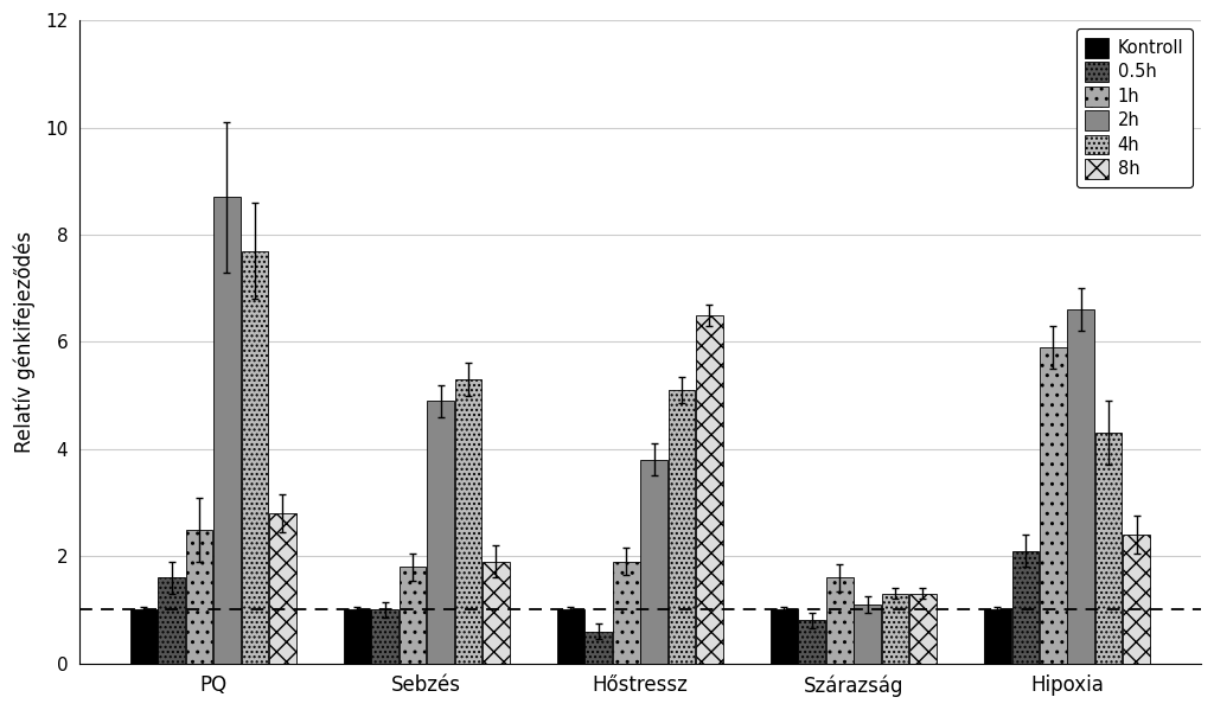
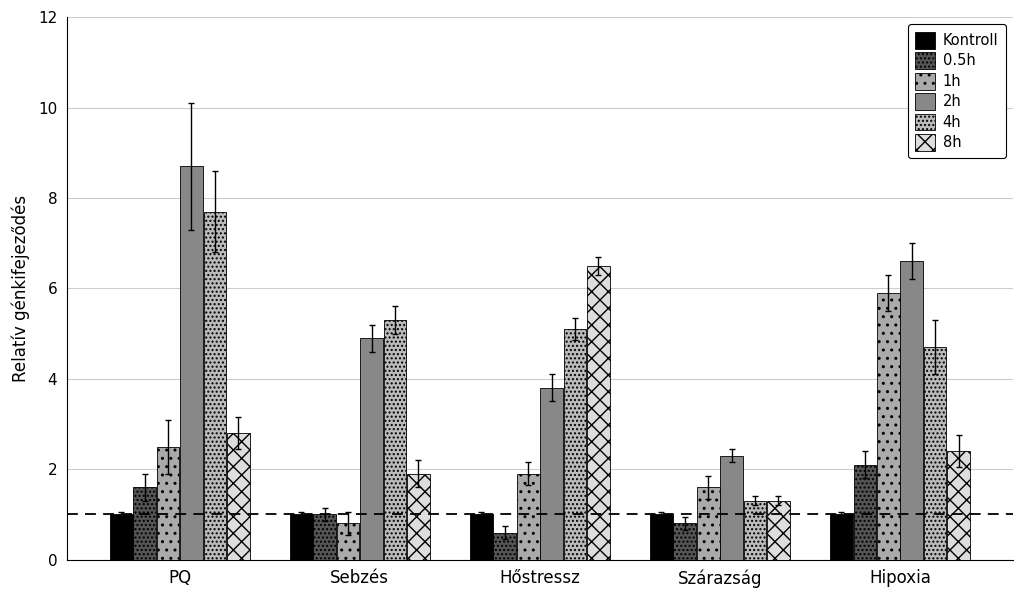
1h/Sebzés: 1.8 -> 0.8
2h/Szárazság: 1.1 -> 2.3
4h/Hipoxia: 4.3 -> 4.7
